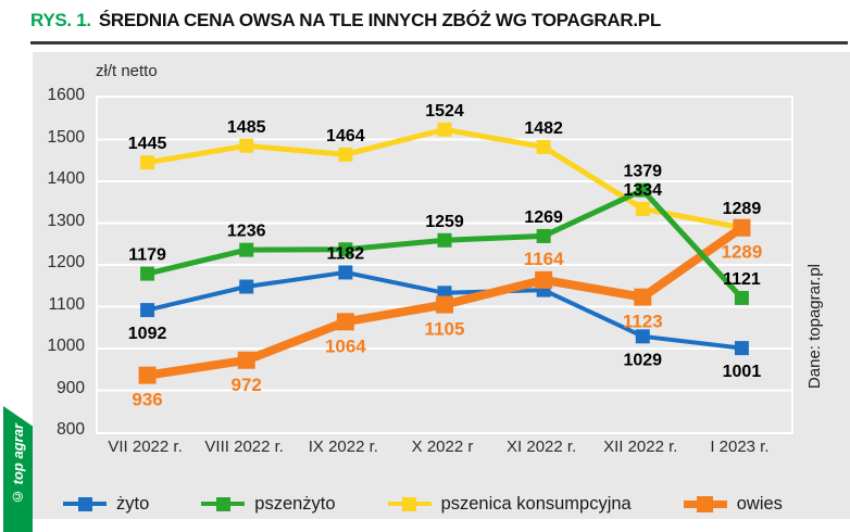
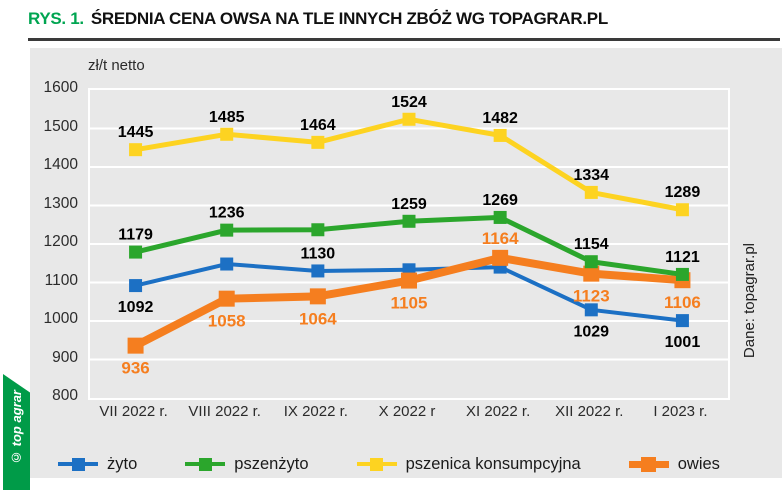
owies/VIII 2022 r.: 972 -> 1058
żyto/IX 2022 r.: 1182 -> 1130
pszenżyto/XII 2022 r.: 1379 -> 1154
owies/I 2023 r.: 1289 -> 1106
